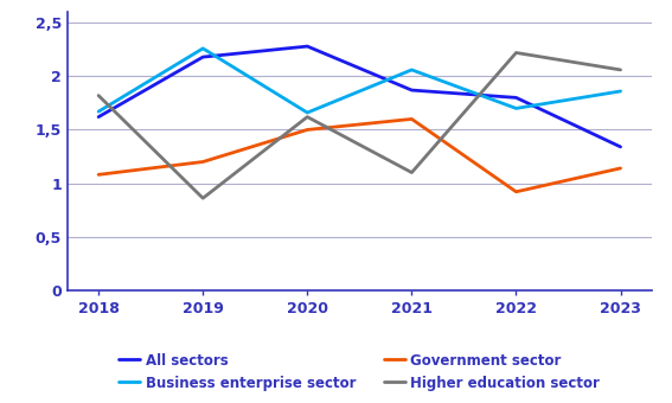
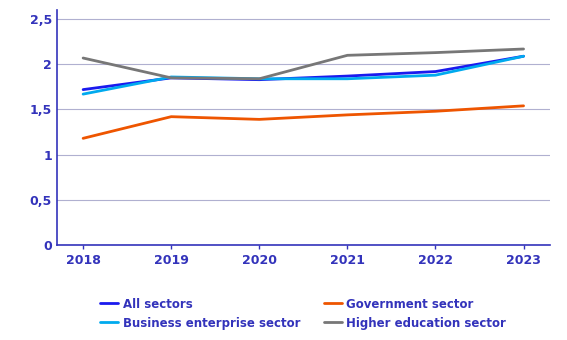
All sectors/2018: 1,62 -> 1,72
Government sector/2018: 1,08 -> 1,18
Higher education sector/2018: 1,82 -> 2,07
All sectors/2019: 2,18 -> 1,85
Business enterprise sector/2019: 2,26 -> 1,86
Government sector/2019: 1,20 -> 1,42
Higher education sector/2019: 0,86 -> 1,85
All sectors/2020: 2,28 -> 1,83
Business enterprise sector/2020: 1,66 -> 1,84
Government sector/2020: 1,50 -> 1,39
Higher education sector/2020: 1,62 -> 1,84
Business enterprise sector/2021: 2,06 -> 1,84
Government sector/2021: 1,60 -> 1,44
Higher education sector/2021: 1,10 -> 2,10
All sectors/2022: 1,80 -> 1,92
Business enterprise sector/2022: 1,70 -> 1,88
Government sector/2022: 0,92 -> 1,48
Higher education sector/2022: 2,22 -> 2,13
All sectors/2023: 1,34 -> 2,09
Business enterprise sector/2023: 1,86 -> 2,09
Government sector/2023: 1,14 -> 1,54
Higher education sector/2023: 2,06 -> 2,17
